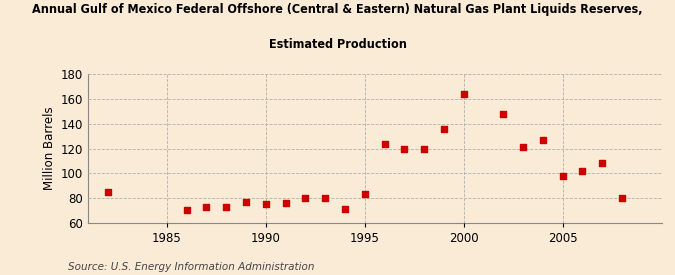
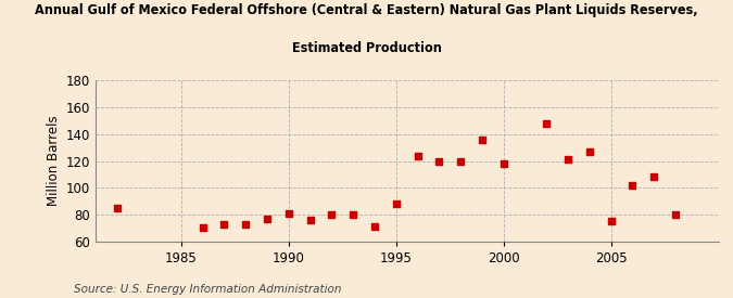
1990: 75 -> 81
1995: 83 -> 88
2000: 164 -> 118
2005: 98 -> 75
